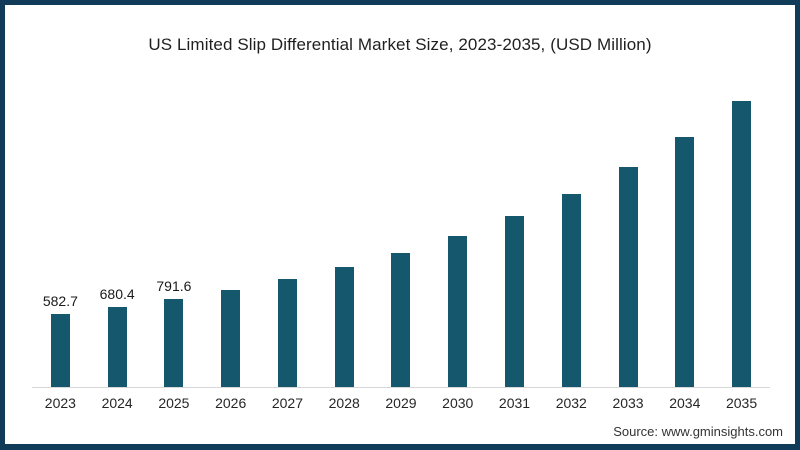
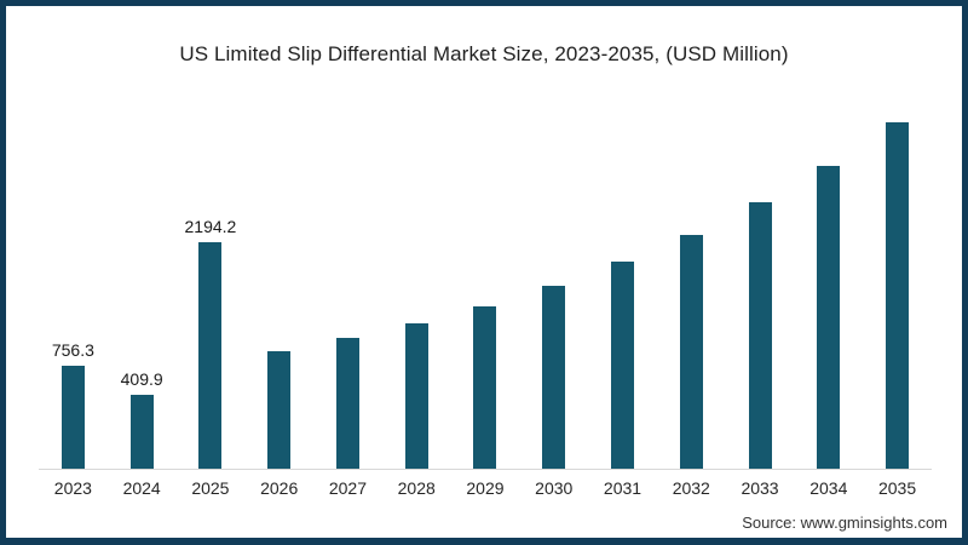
2023: 582.7 -> 756.3
2024: 680.4 -> 409.9
2025: 791.6 -> 2194.2
